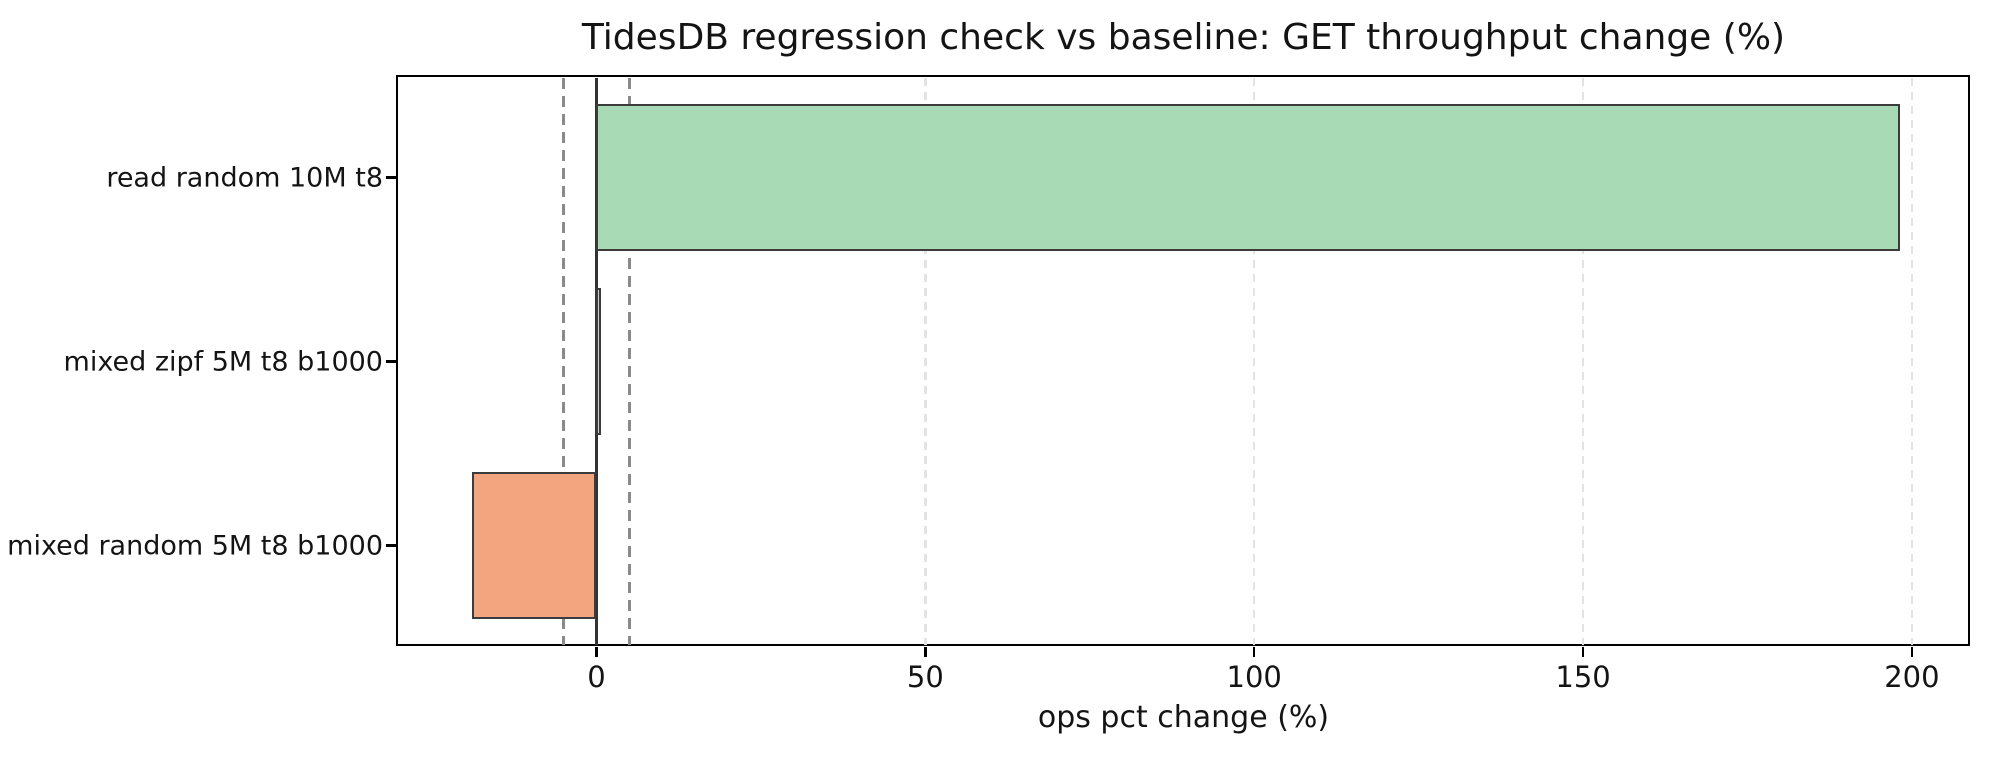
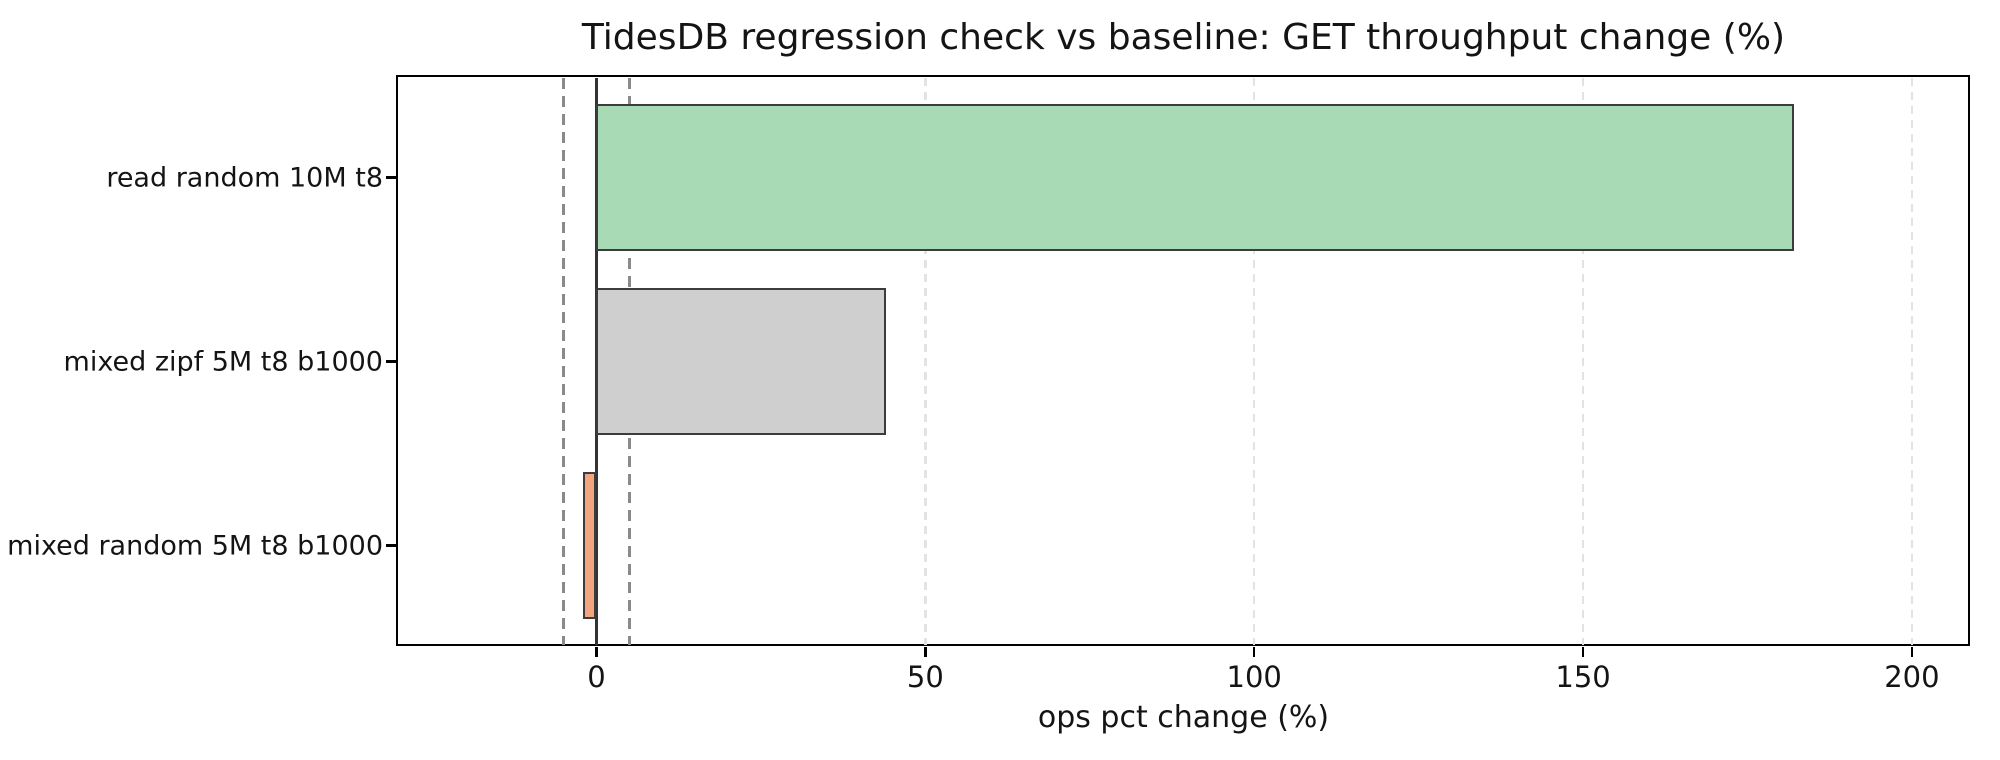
read random 10M t8: 198 -> 182
mixed zipf 5M t8 b1000: 1 -> 44
mixed random 5M t8 b1000: -19 -> -2
